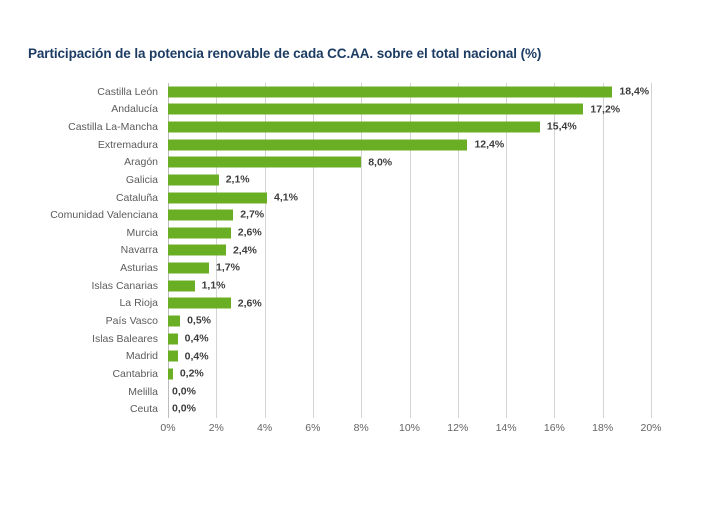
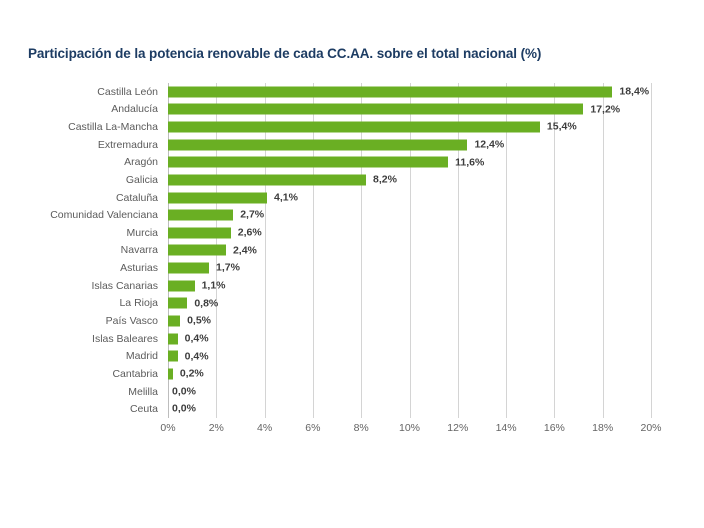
Aragón: 8,0% -> 11,6%
Galicia: 2,1% -> 8,2%
La Rioja: 2,6% -> 0,8%
